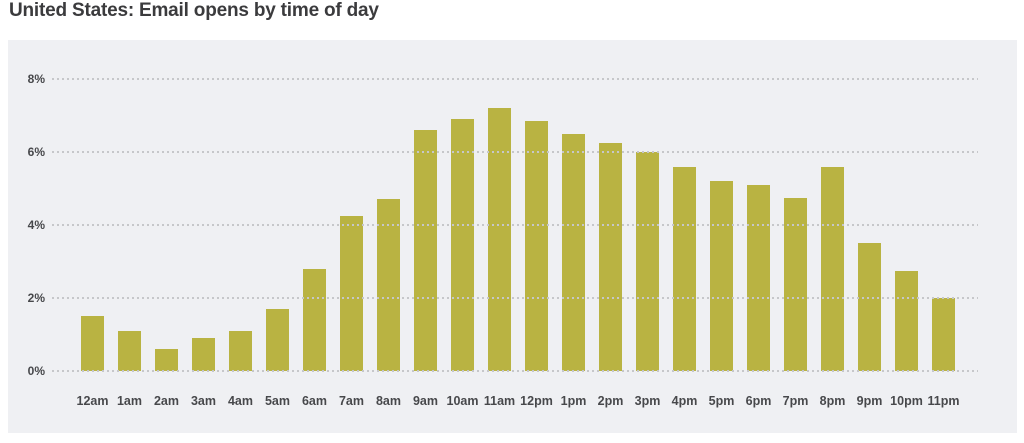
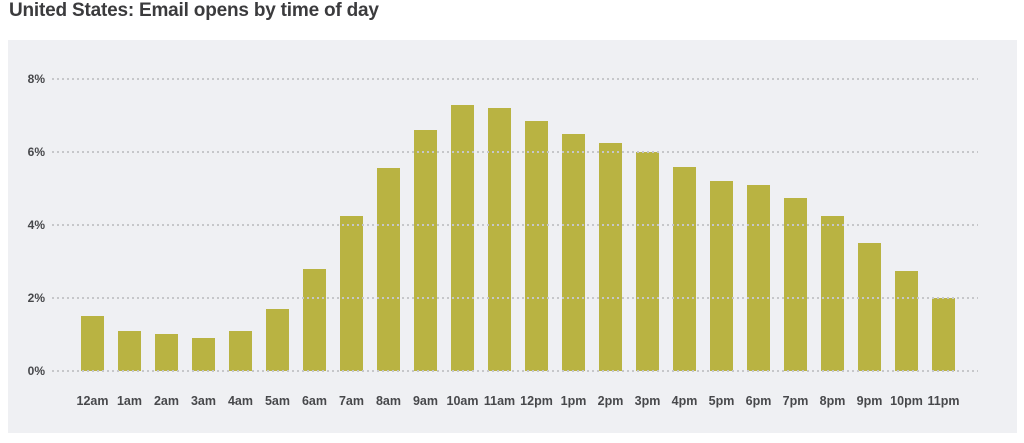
2am: 0.6% -> 1.0%
8am: 4.7% -> 5.5%
10am: 6.9% -> 7.3%
8pm: 5.6% -> 4.2%
